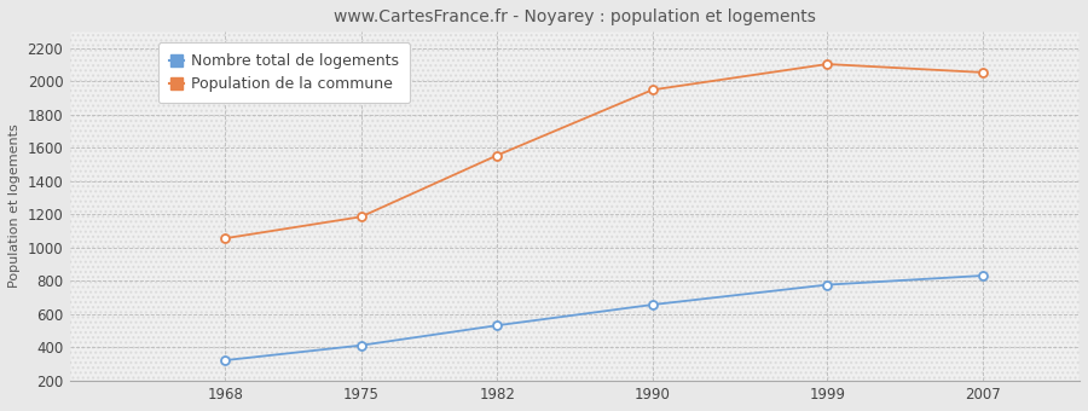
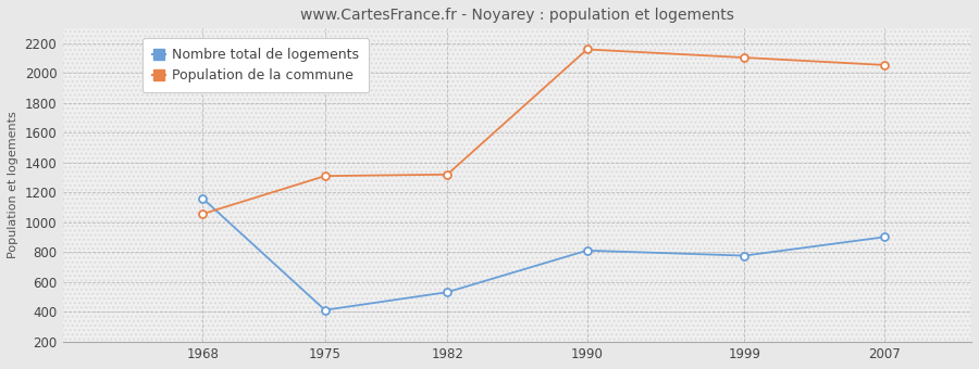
Nombre total de logements/1968: 320 -> 1160
Population de la commune/1975: 1180 -> 1310
Population de la commune/1982: 1560 -> 1320
Nombre total de logements/1990: 660 -> 810
Population de la commune/1990: 1950 -> 2160
Nombre total de logements/2007: 830 -> 900
